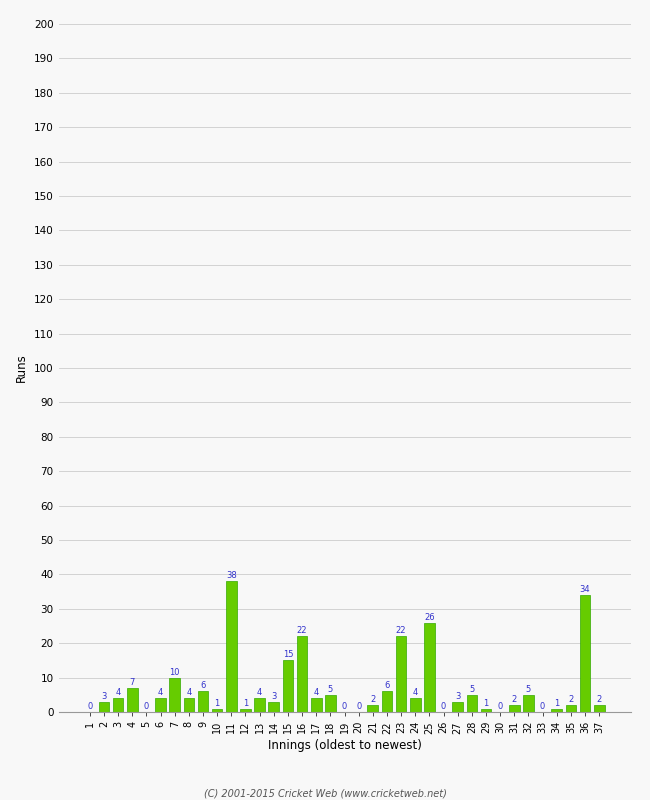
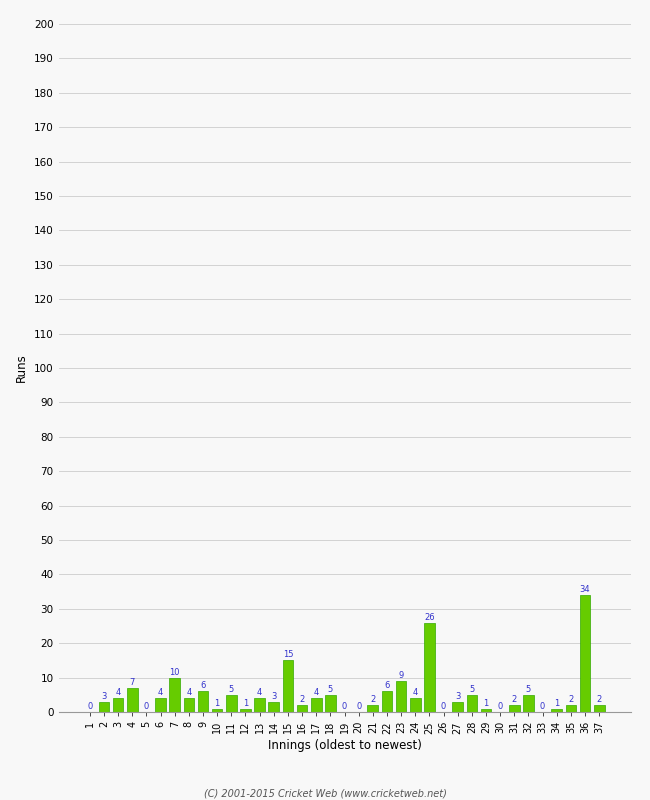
11: 38 -> 5
16: 22 -> 2
23: 22 -> 9
